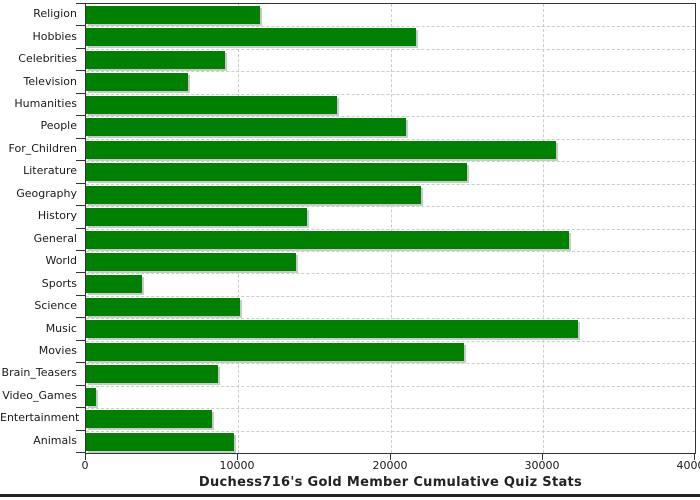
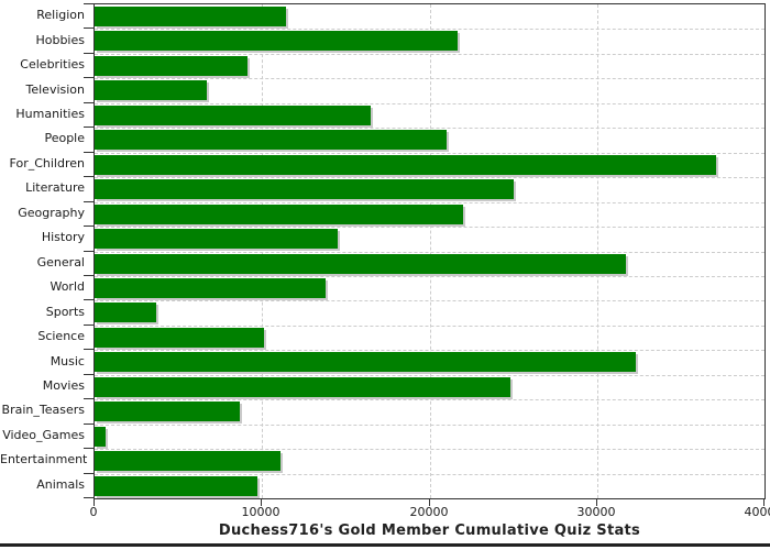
For_Children: 30900 -> 37100
Entertainment: 8300 -> 11100
